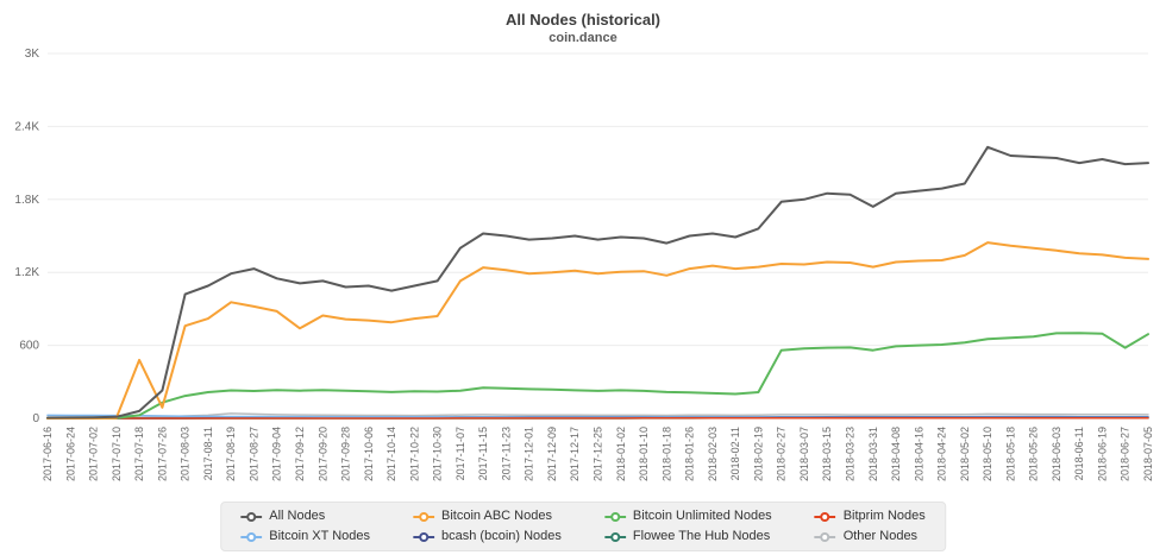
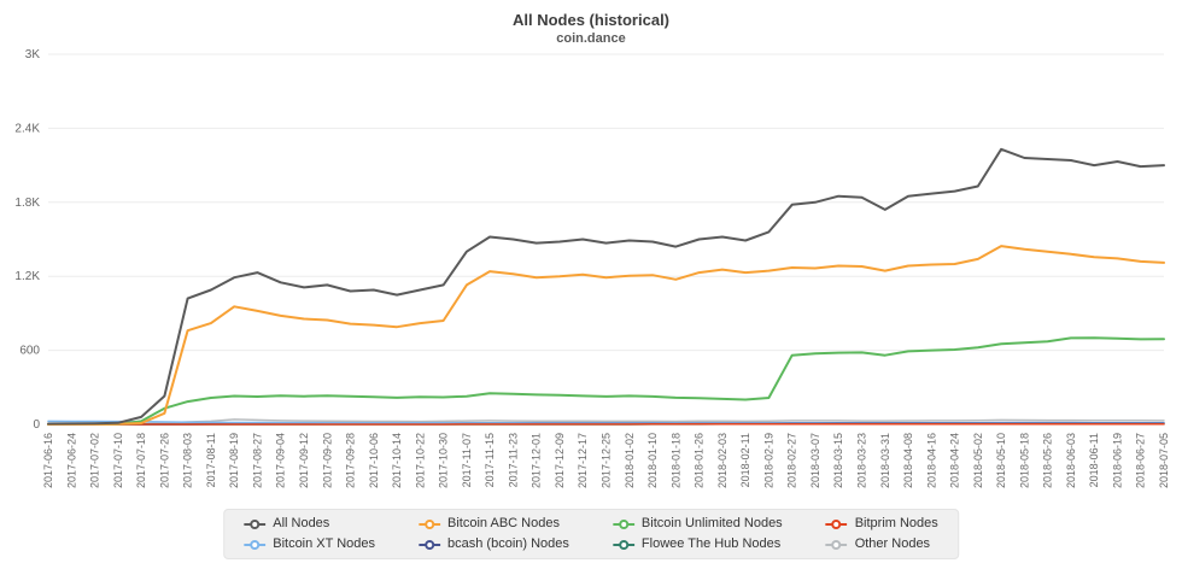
Bitcoin ABC Nodes/2017-07-18: 0.48K -> 0.01K
Bitcoin ABC Nodes/2017-09-12: 0.74K -> 0.86K
Bitcoin Unlimited Nodes/2018-06-27: 0.58K -> 0.69K
